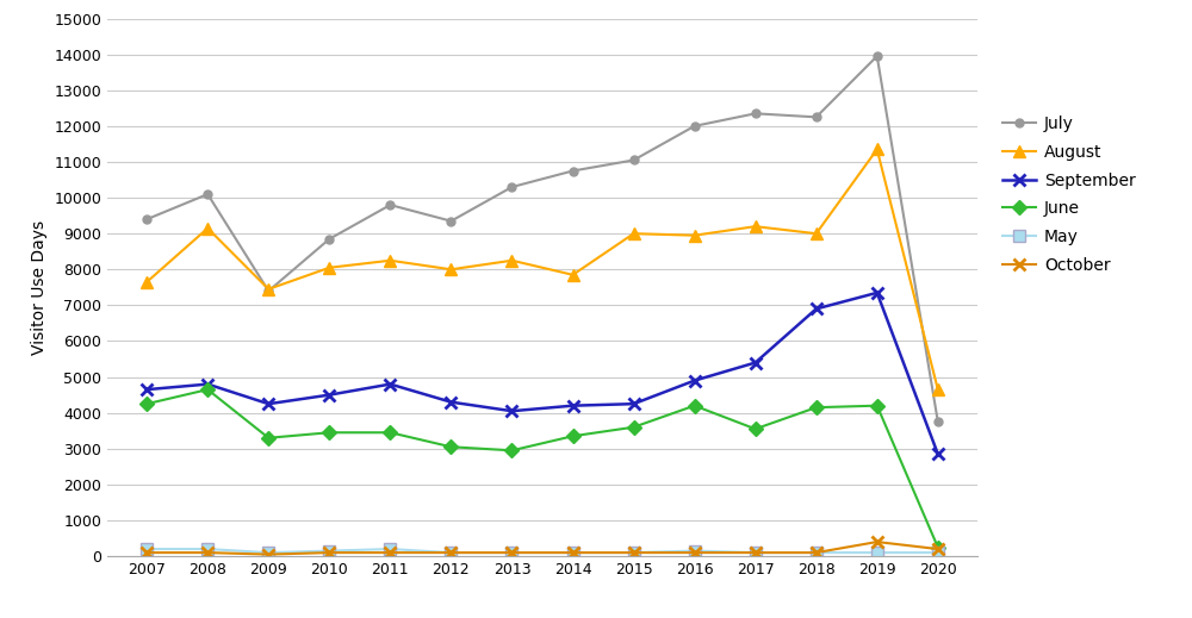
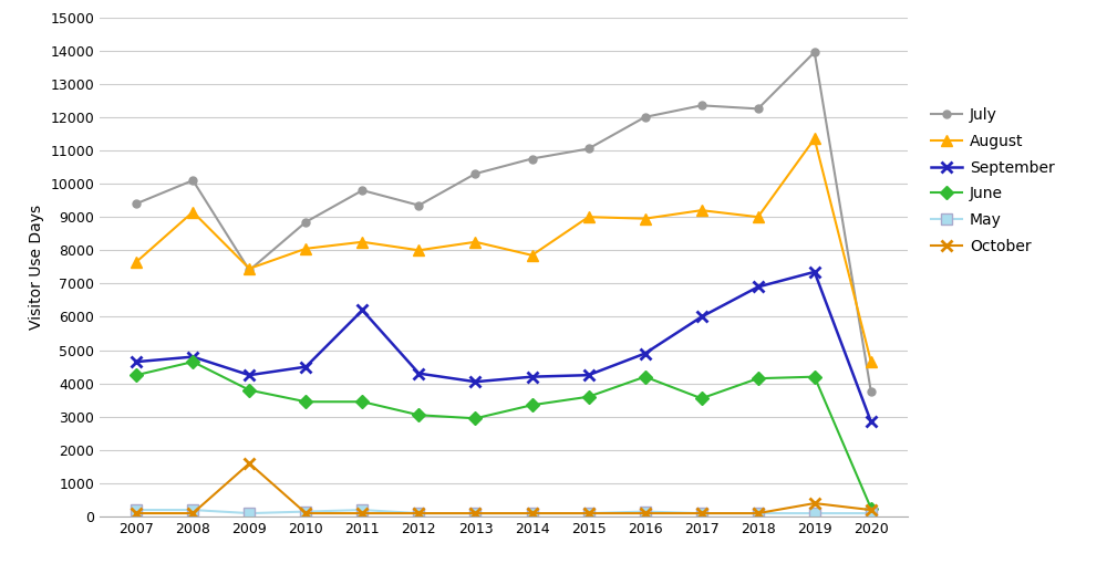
June/2009: 3300 -> 3800
October/2009: 50 -> 1600
September/2011: 4800 -> 6200
September/2017: 5400 -> 6000
